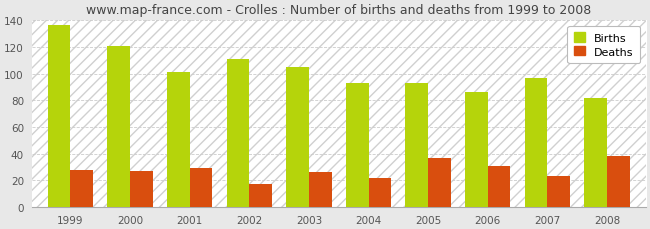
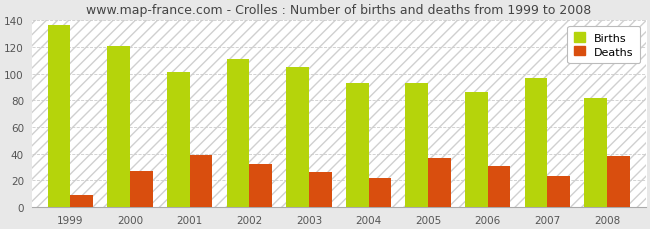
Deaths/1999: 28 -> 9
Deaths/2001: 29 -> 39
Deaths/2002: 17 -> 32
